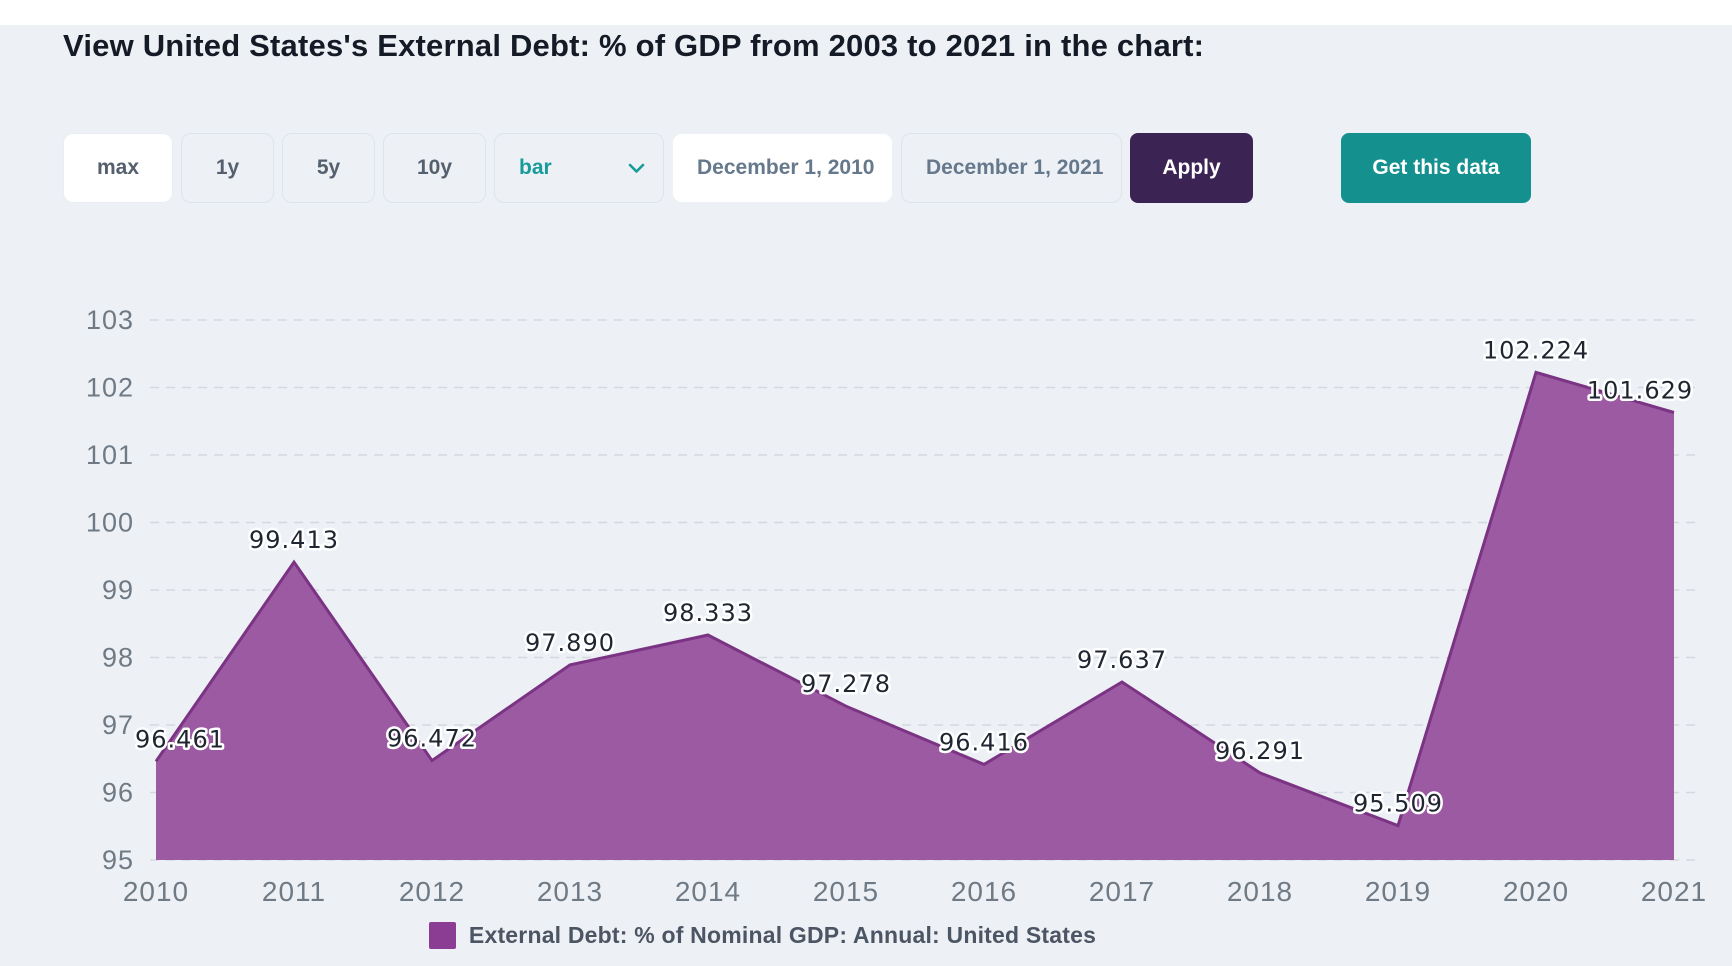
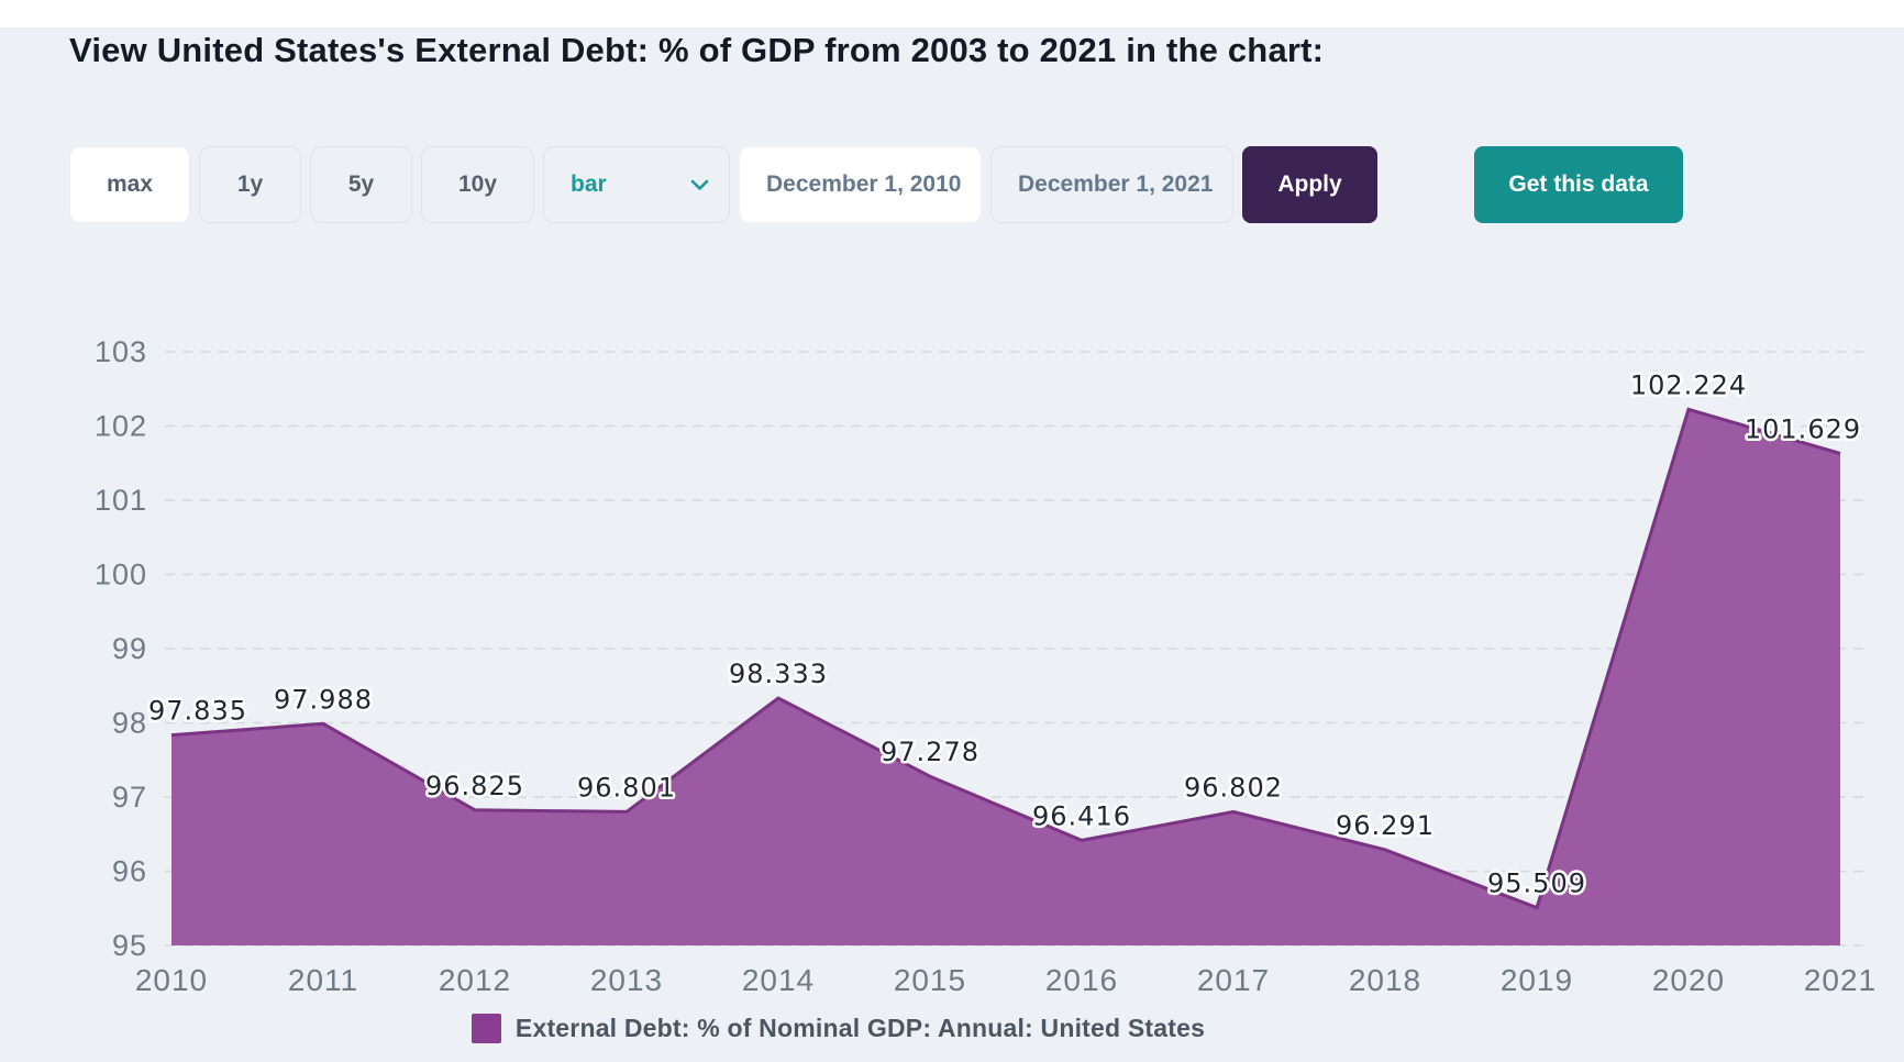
2010: 96.461 -> 97.835
2011: 99.413 -> 97.988
2012: 96.472 -> 96.825
2013: 97.890 -> 96.801
2017: 97.637 -> 96.802
